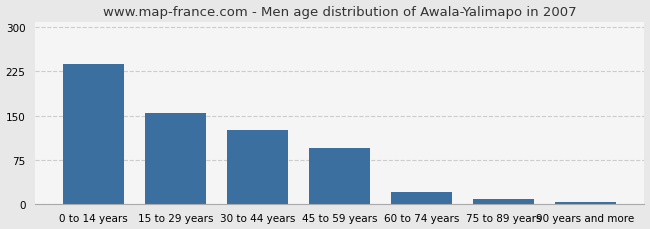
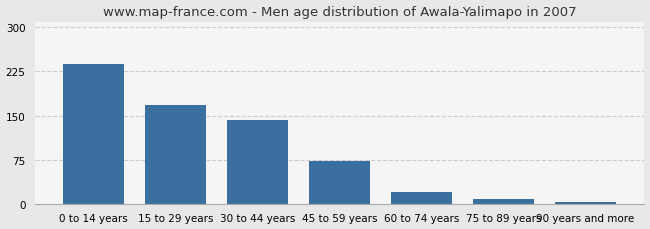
15 to 29 years: 154 -> 168
30 to 44 years: 126 -> 143
45 to 59 years: 94 -> 72
